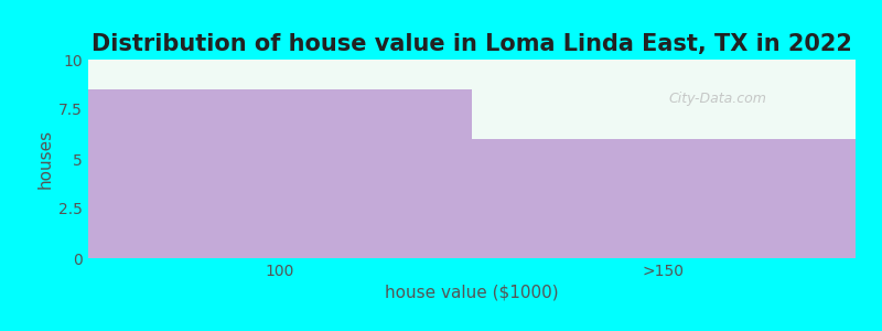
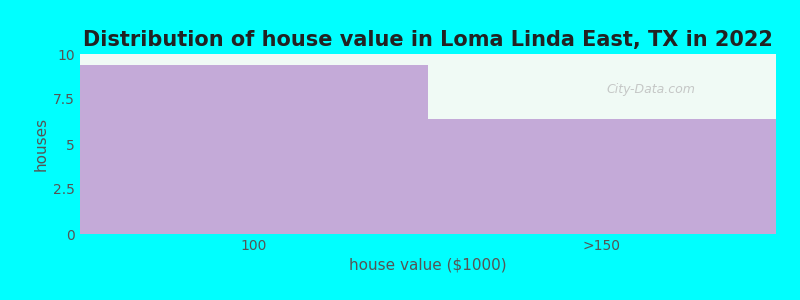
100: 8.5 -> 9.4
>150: 6.0 -> 6.4
